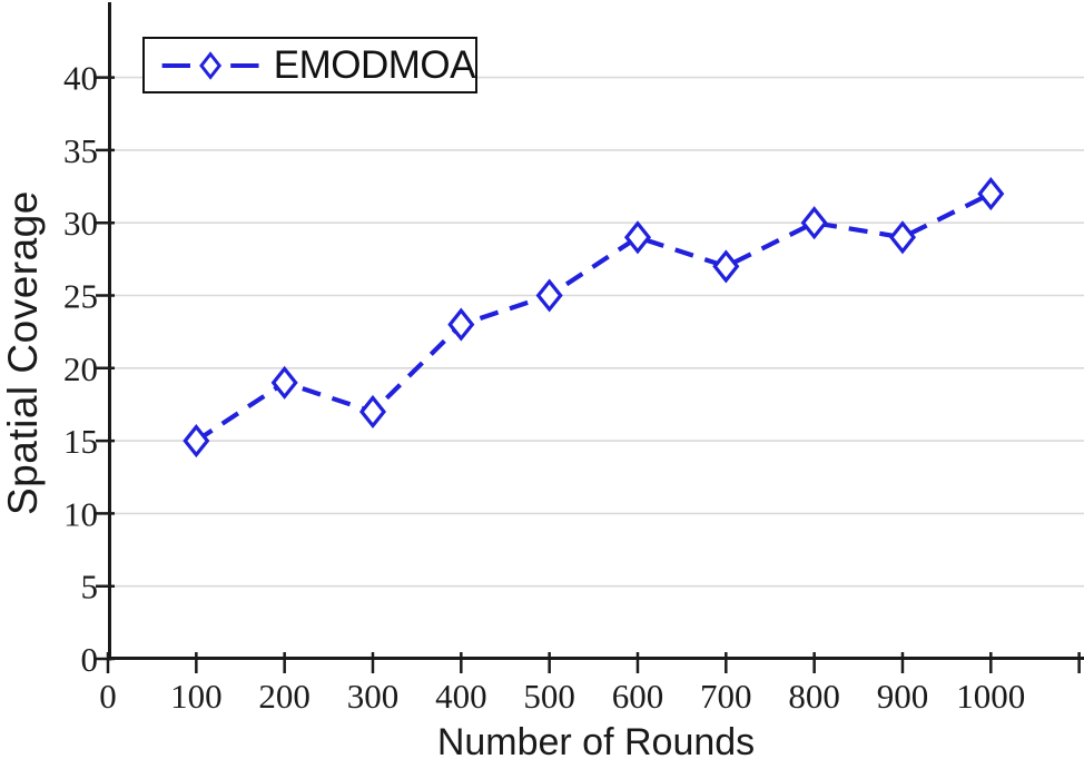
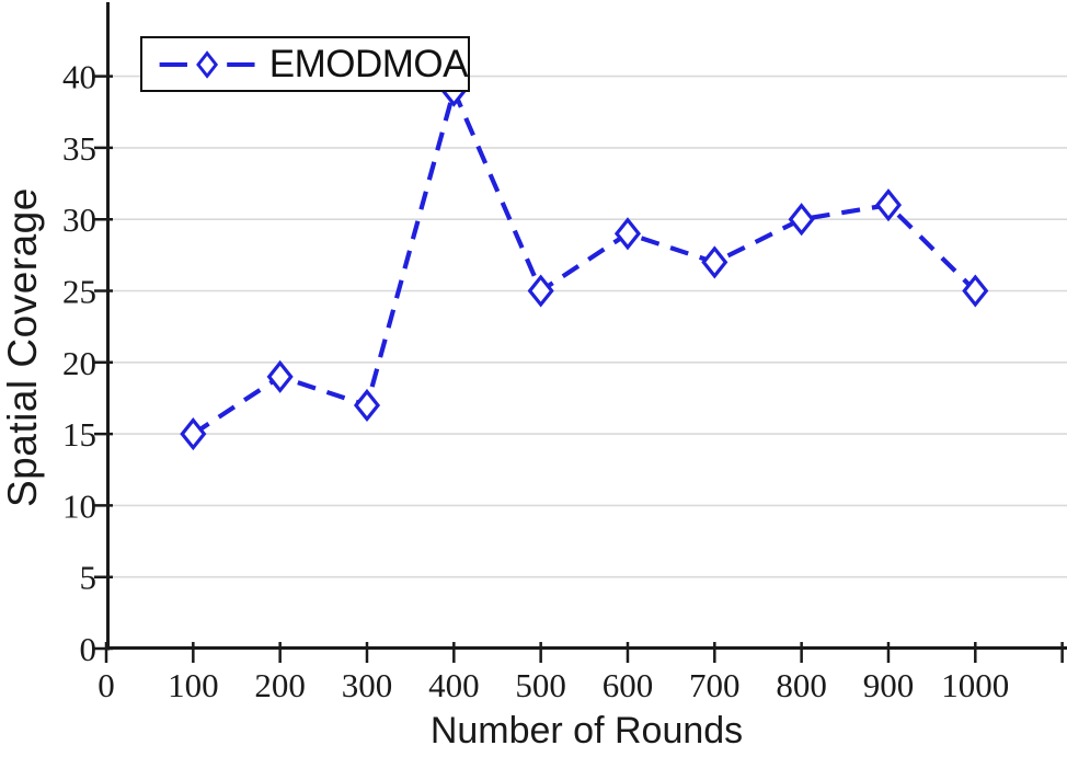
400: 23 -> 39
900: 29 -> 31
1000: 32 -> 25
